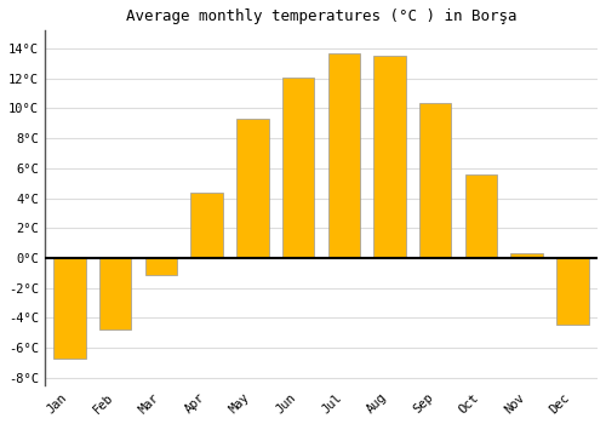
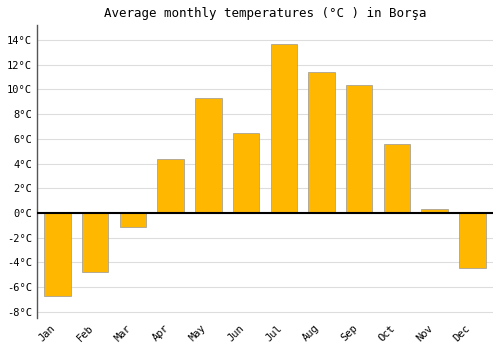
Jun: 12.1°C -> 6.5°C
Aug: 13.5°C -> 11.4°C
